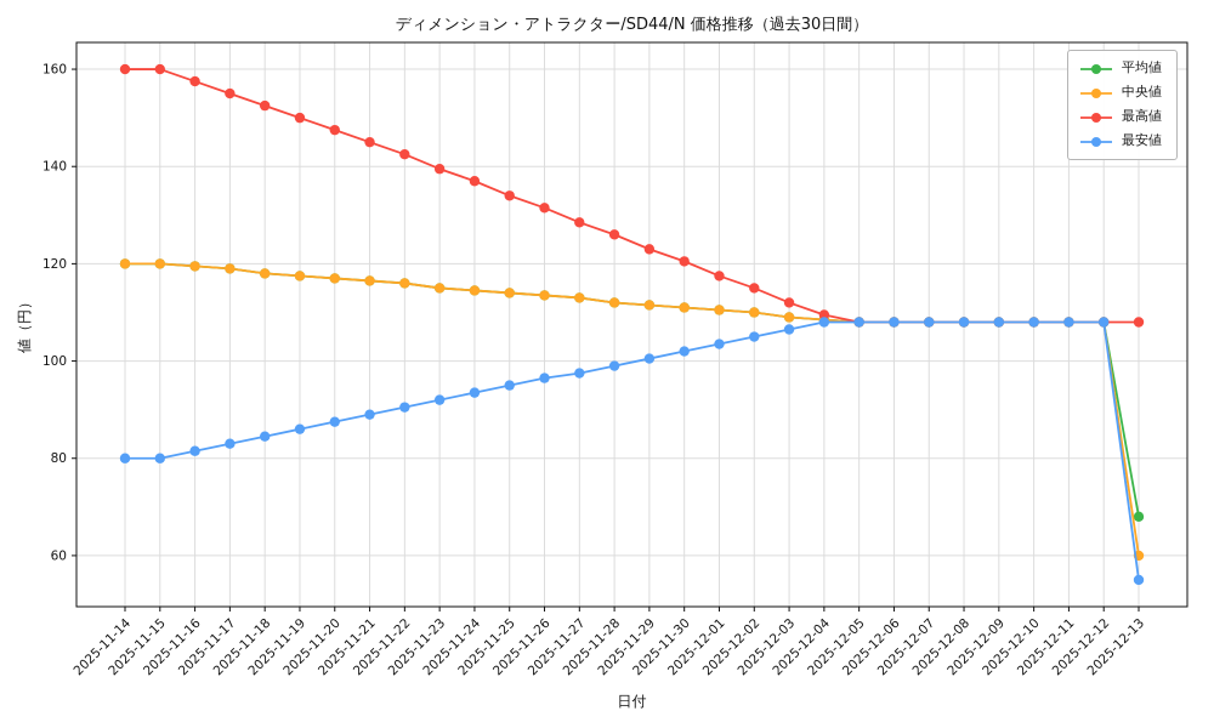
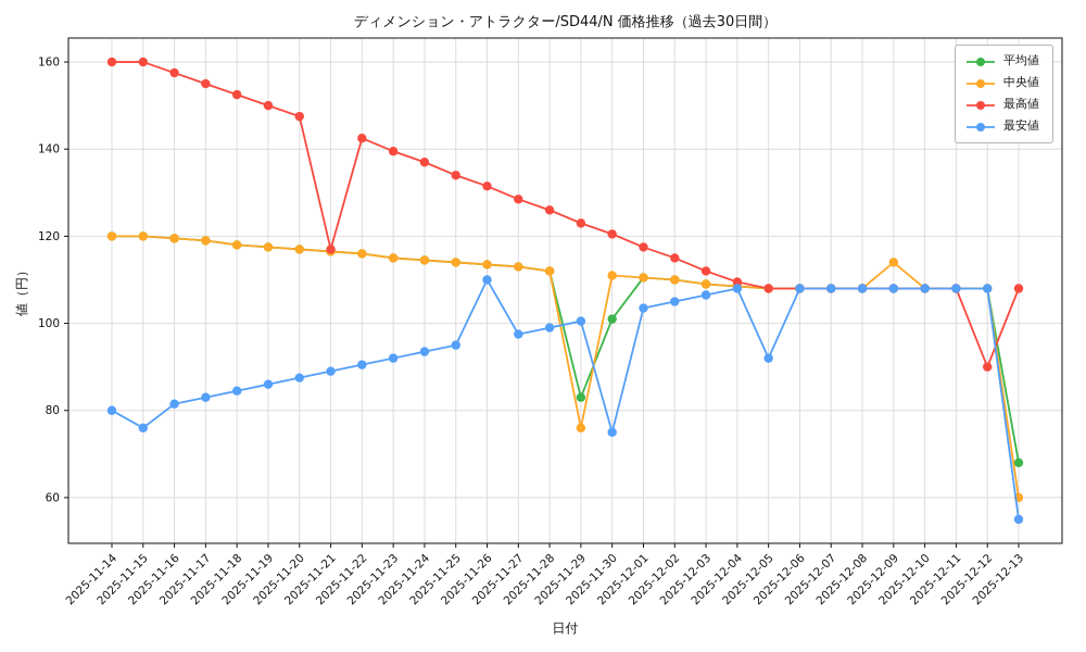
最安値/2025-11-15: 80 -> 76
最高値/2025-11-21: 145 -> 117
最安値/2025-11-26: 96 -> 110
平均値/2025-11-29: 112 -> 83
中央値/2025-11-29: 112 -> 76
平均値/2025-11-30: 111 -> 101
最安値/2025-11-30: 102 -> 75
最安値/2025-12-05: 108 -> 92
中央値/2025-12-09: 108 -> 114
最高値/2025-12-12: 108 -> 90
